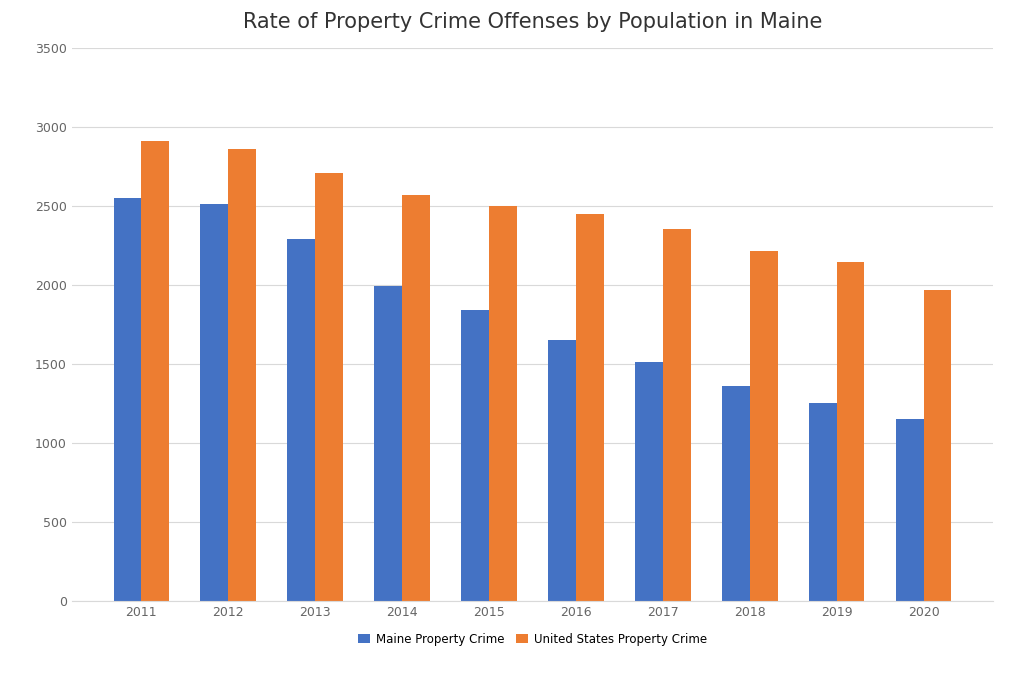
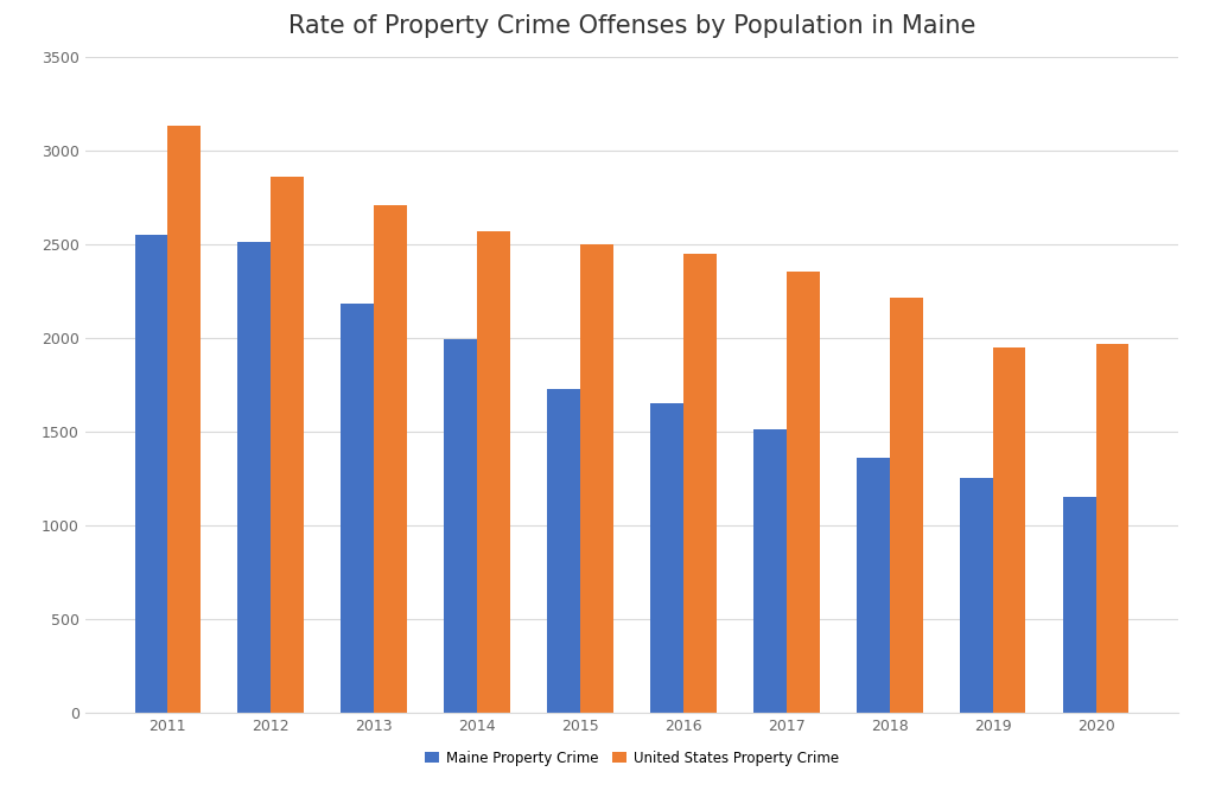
United States Property Crime/2011: 2910 -> 3130
Maine Property Crime/2013: 2290 -> 2180
Maine Property Crime/2015: 1840 -> 1730
United States Property Crime/2019: 2140 -> 1950
